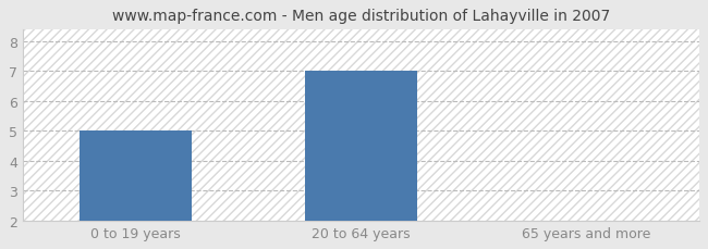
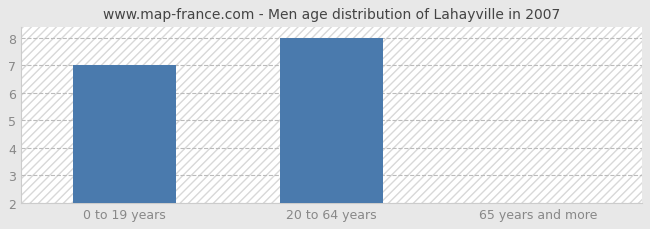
0 to 19 years: 5.00 -> 7.00
20 to 64 years: 7.00 -> 8.00
